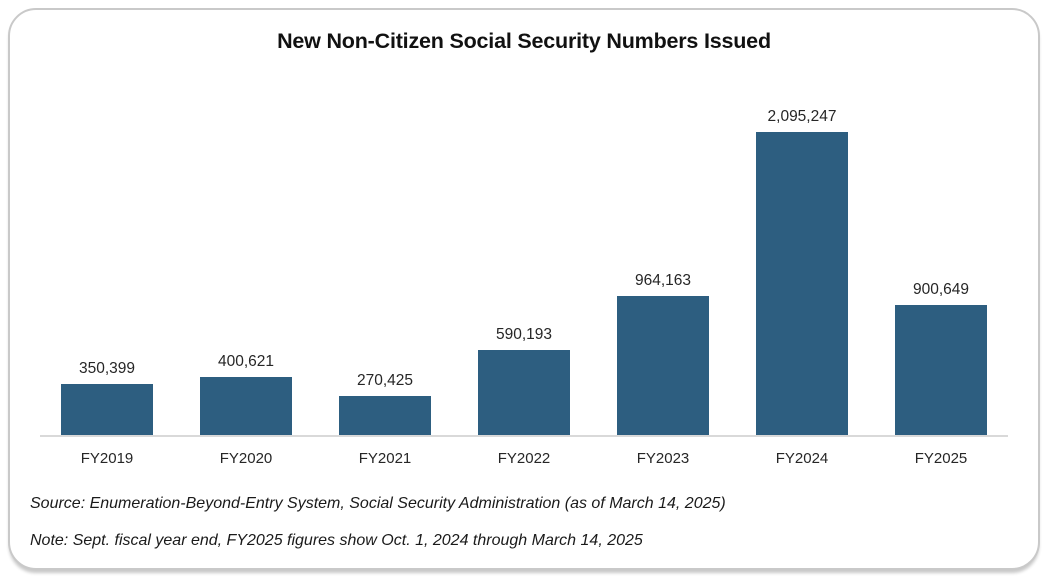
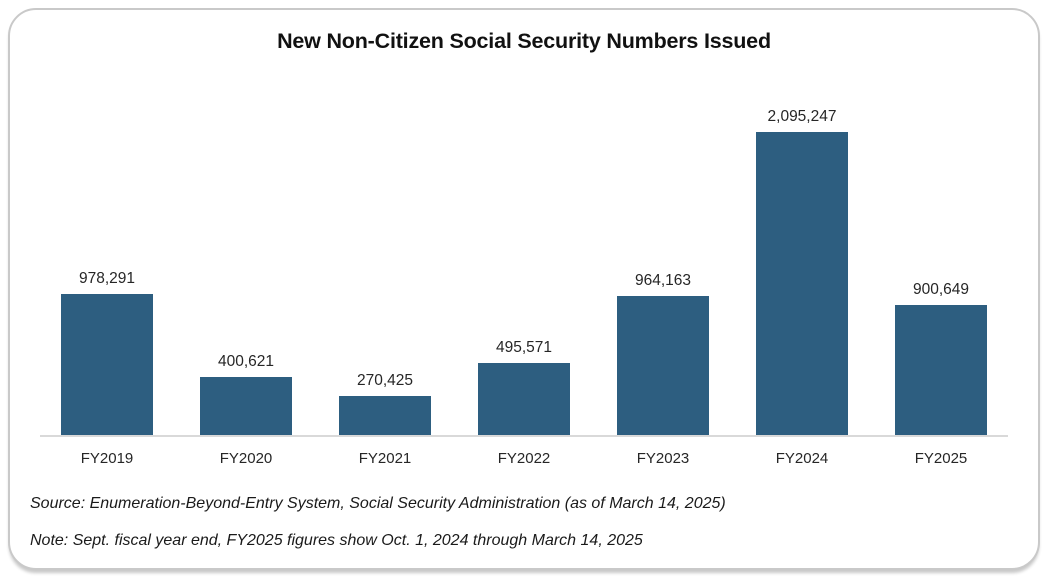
FY2019: 350,399 -> 978,291
FY2022: 590,193 -> 495,571
